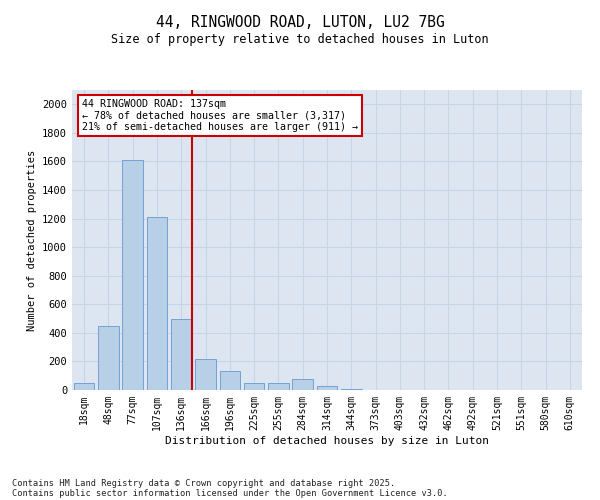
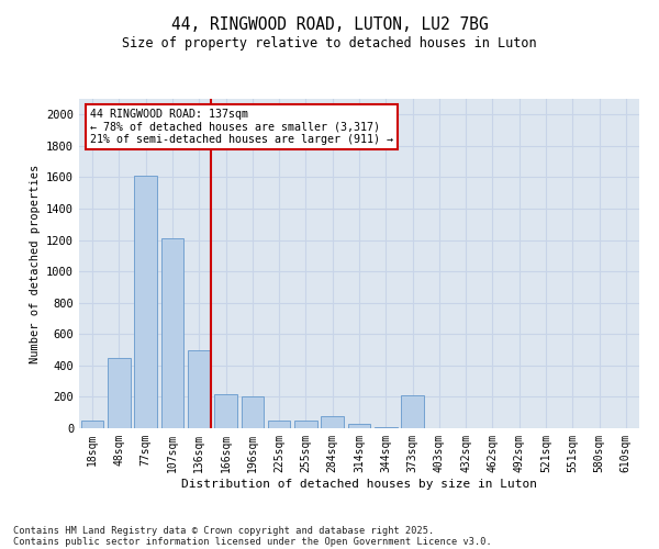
196sqm: 130 -> 200
373sqm: 0 -> 210
